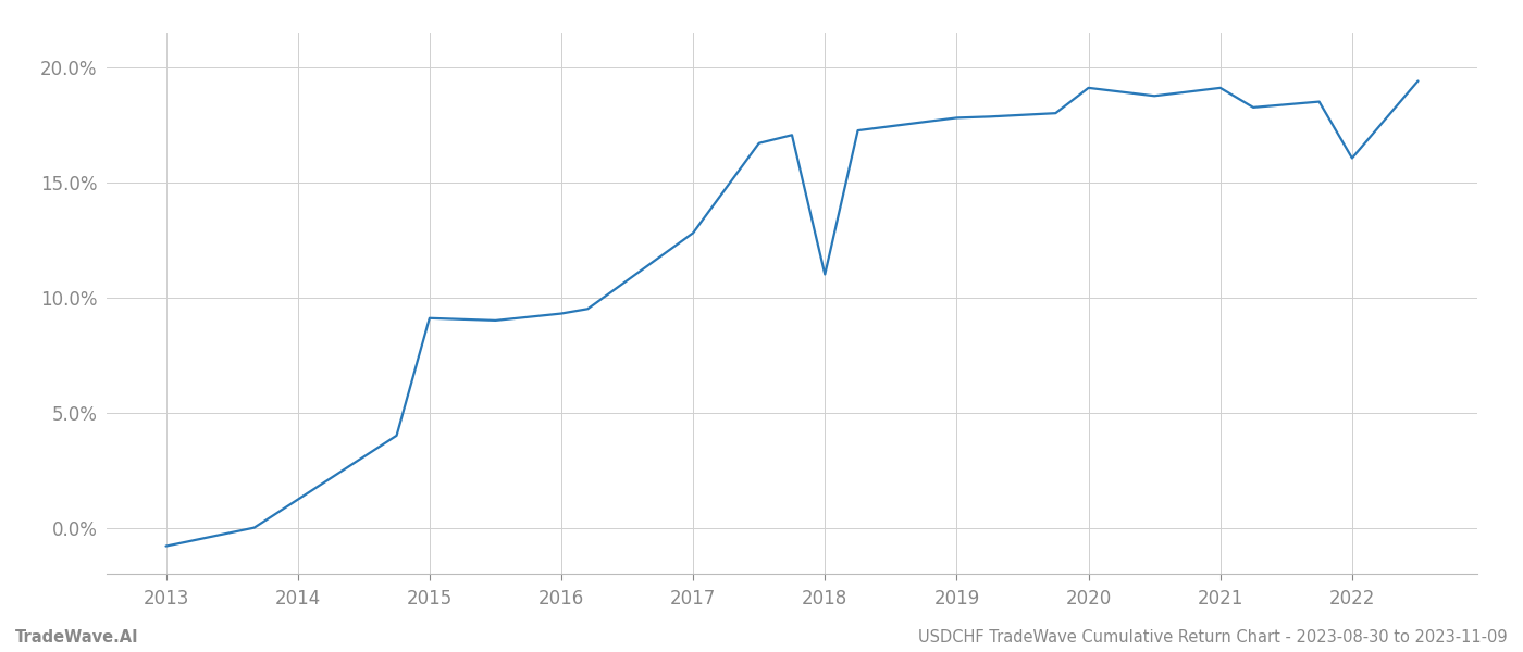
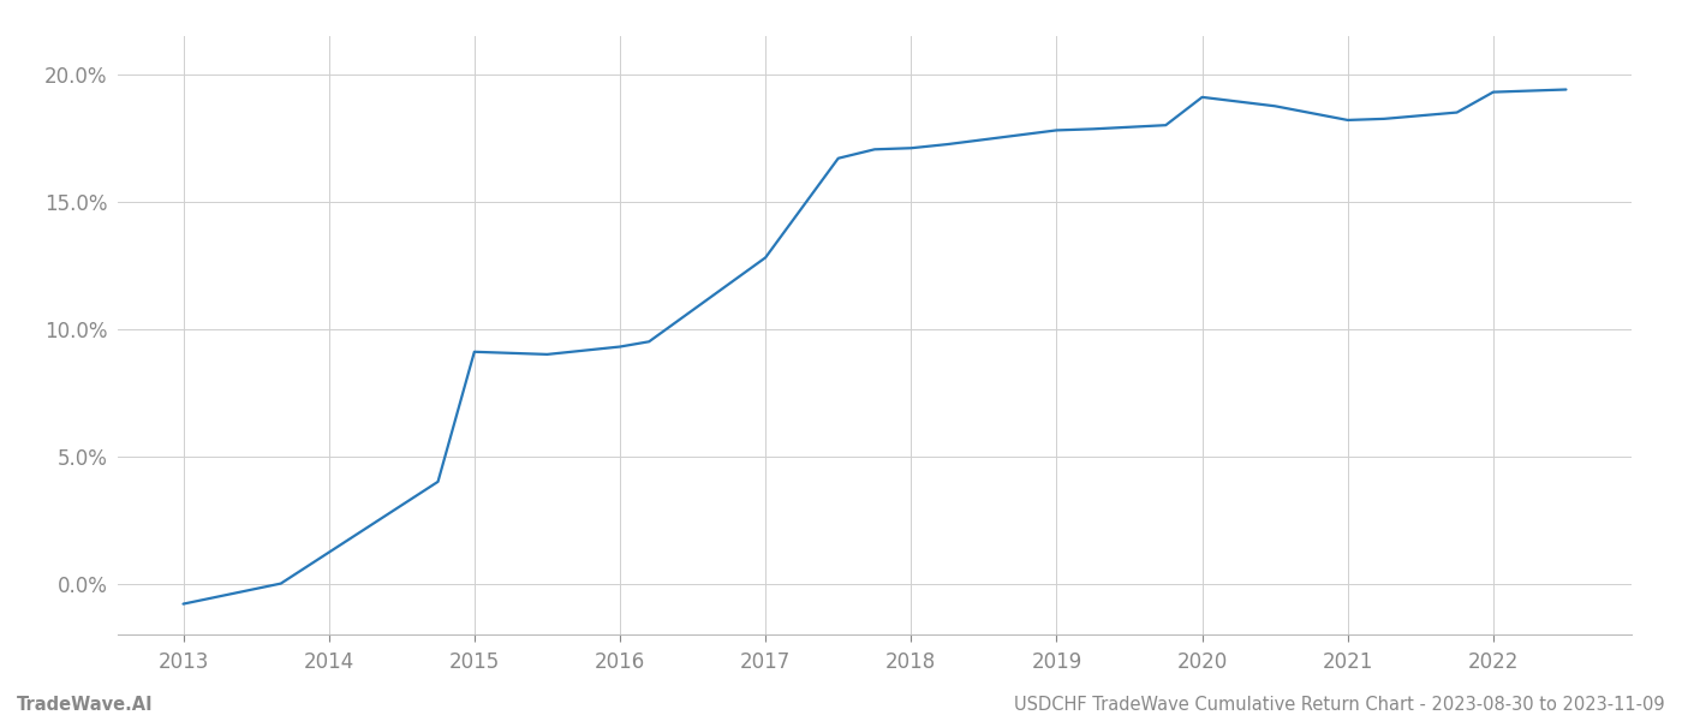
2018: 11.00% -> 17.10%
2021: 19.10% -> 18.20%
2022: 16.05% -> 19.30%
